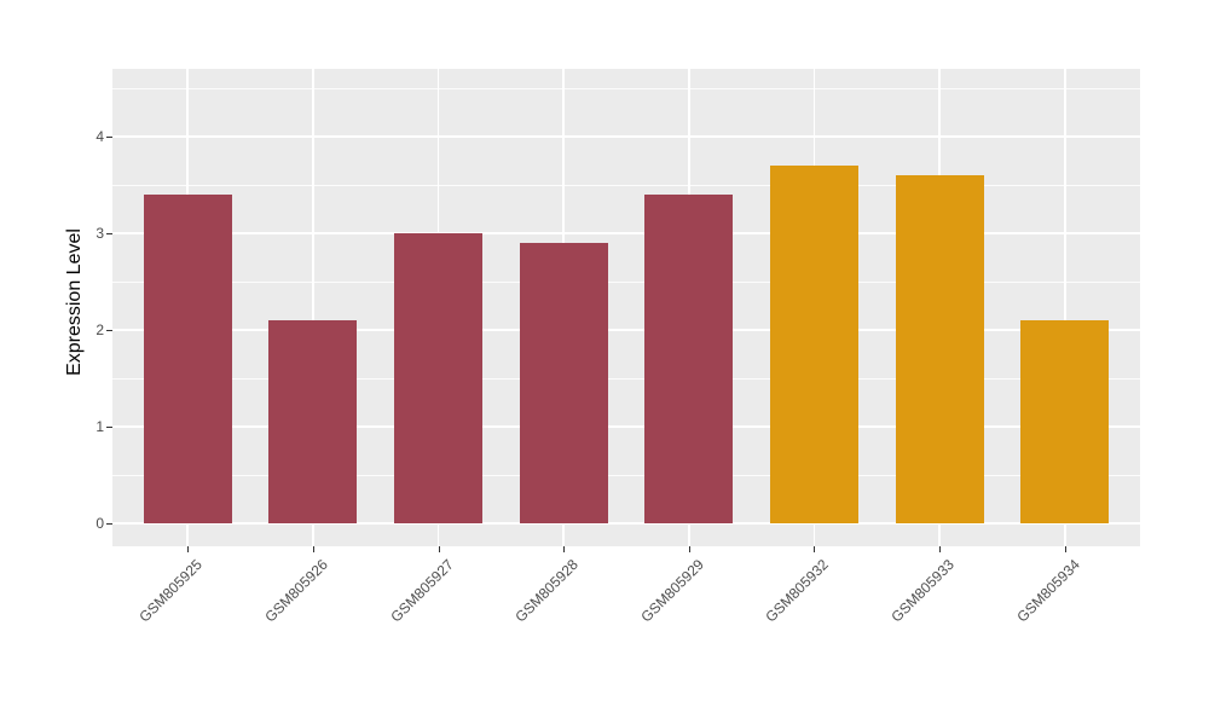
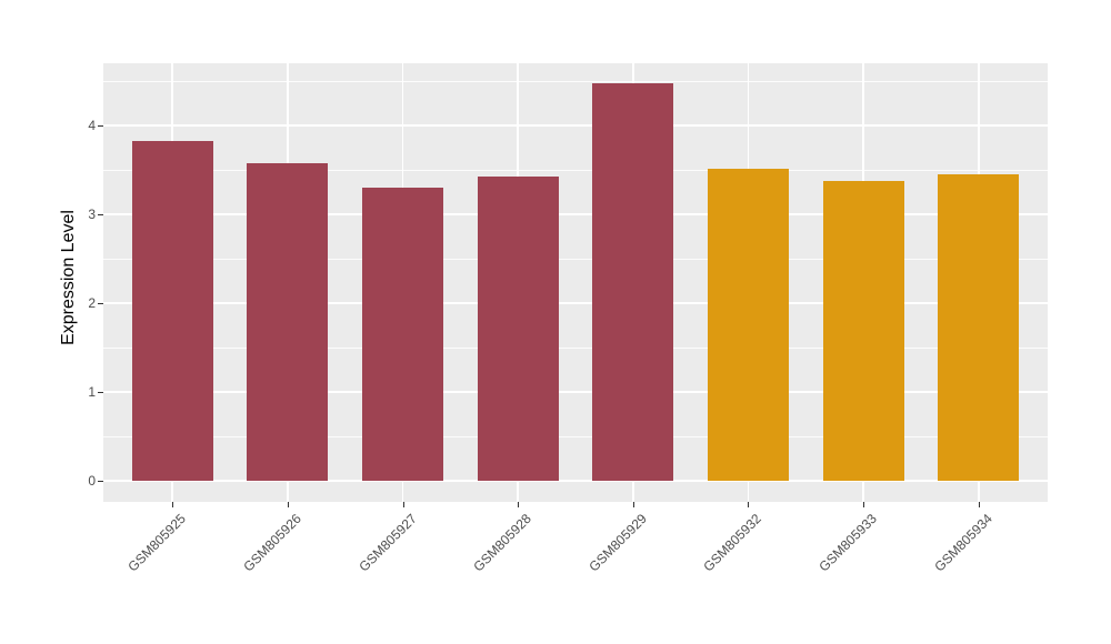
GSM805925: 3.4 -> 3.8
GSM805926: 2.1 -> 3.6
GSM805927: 3.0 -> 3.3
GSM805928: 2.9 -> 3.4
GSM805929: 3.4 -> 4.5
GSM805932: 3.7 -> 3.5
GSM805933: 3.6 -> 3.4
GSM805934: 2.1 -> 3.5
